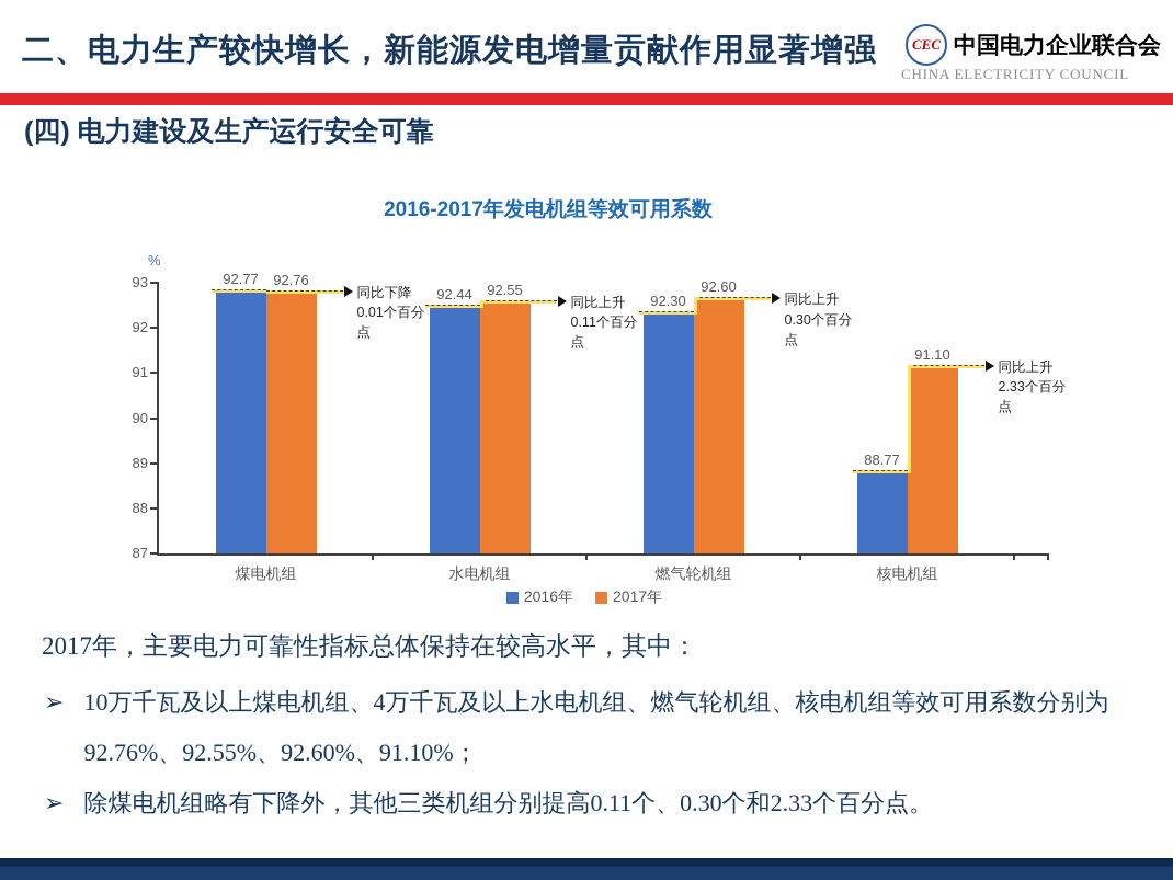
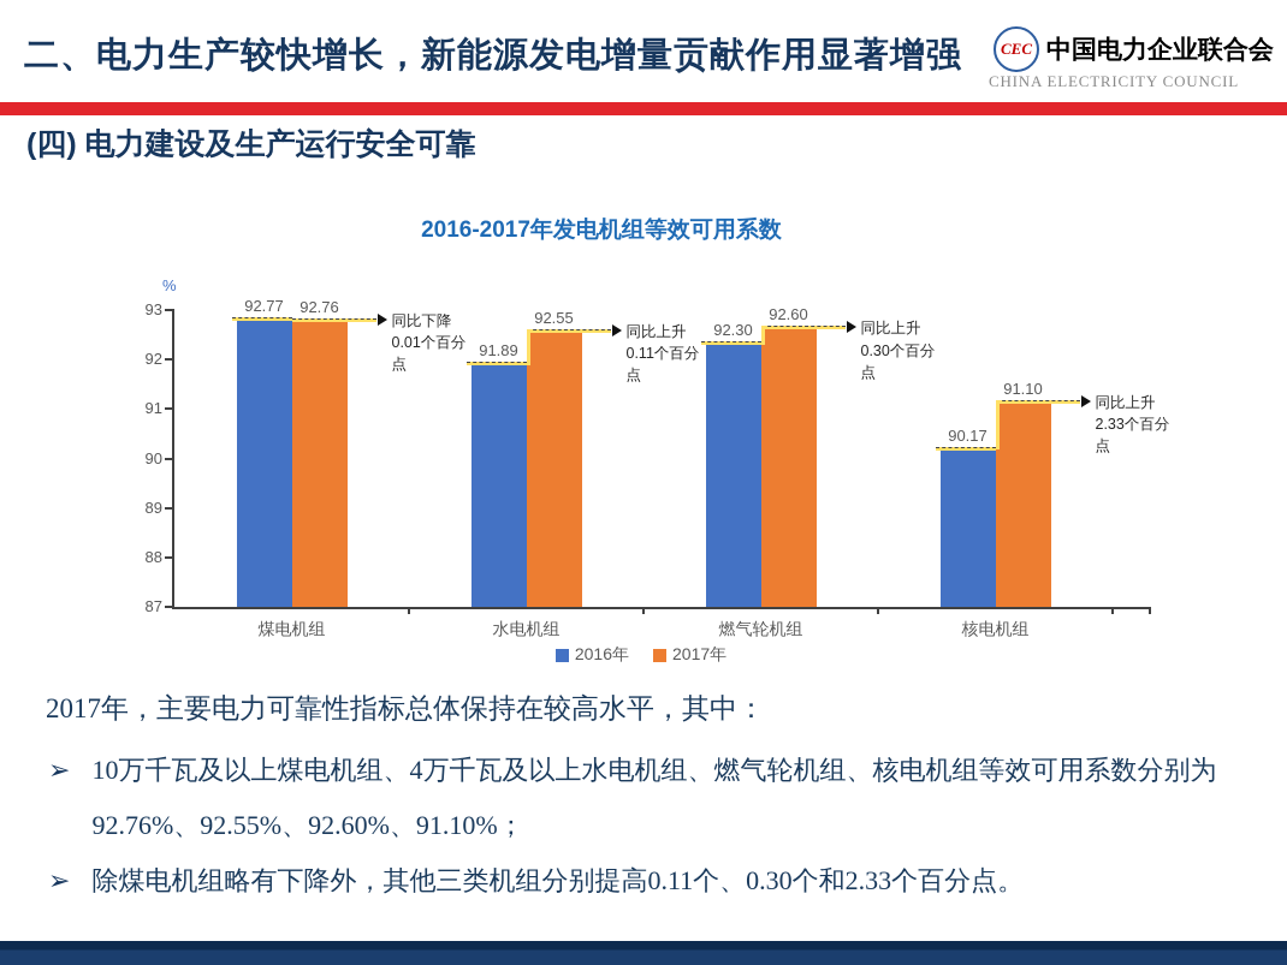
2016年/水电机组: 92.44 -> 91.89
2016年/核电机组: 88.77 -> 90.17
